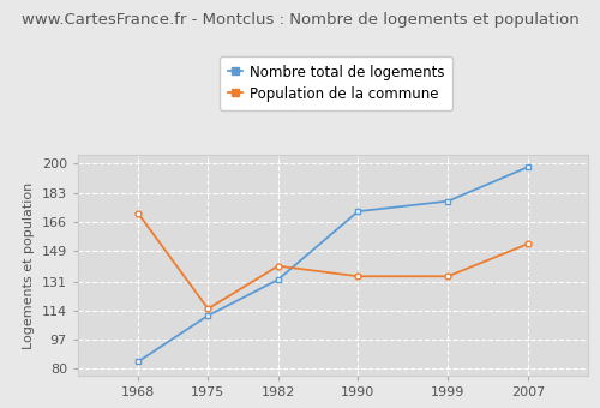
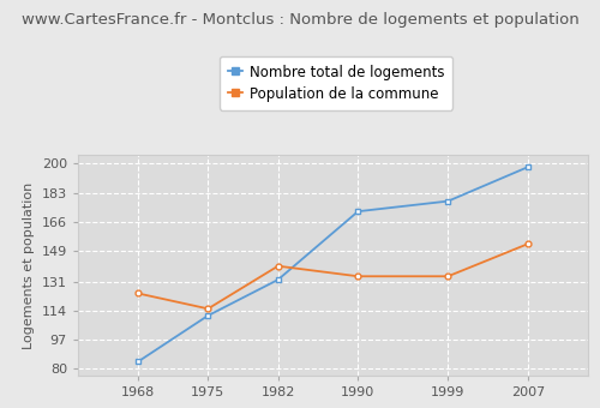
Population de la commune/1968: 171 -> 124
